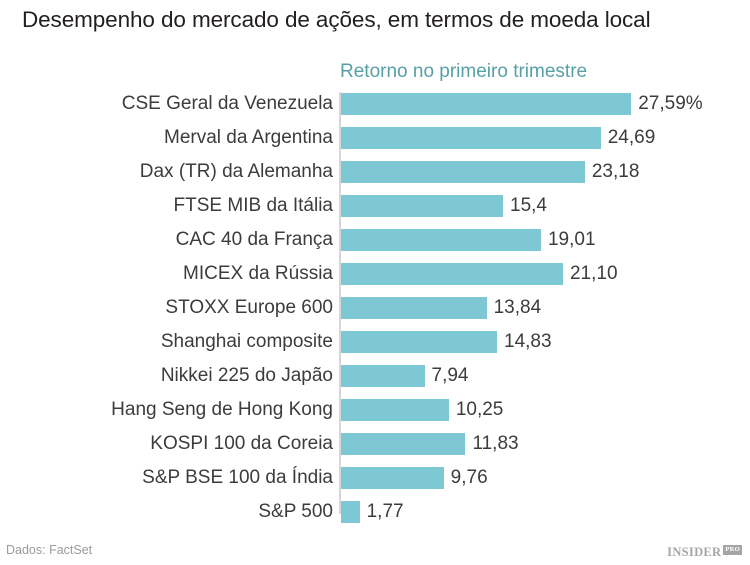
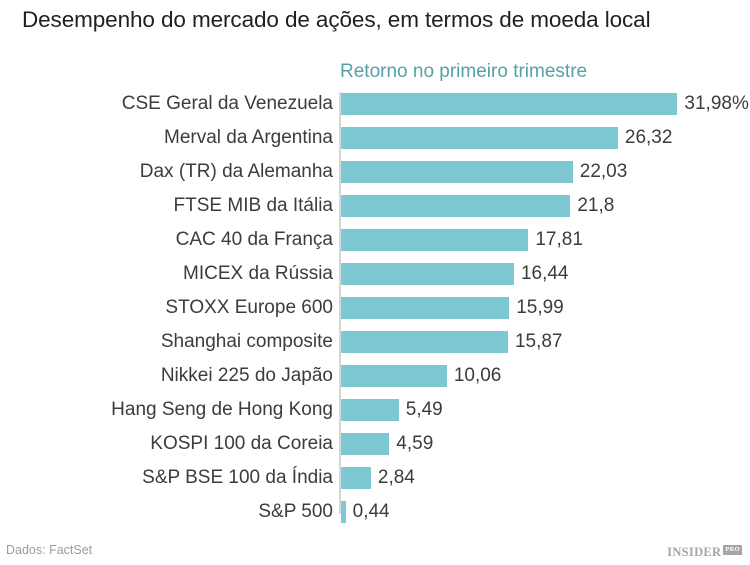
CSE Geral da Venezuela: 27,59% -> 31,98%
Merval da Argentina: 24,69 -> 26,32
Dax (TR) da Alemanha: 23,18 -> 22,03
FTSE MIB da Itália: 15,4 -> 21,8
CAC 40 da França: 19,01 -> 17,81
MICEX da Rússia: 21,10 -> 16,44
STOXX Europe 600: 13,84 -> 15,99
Shanghai composite: 14,83 -> 15,87
Nikkei 225 do Japão: 7,94 -> 10,06
Hang Seng de Hong Kong: 10,25 -> 5,49
KOSPI 100 da Coreia: 11,83 -> 4,59
S&P BSE 100 da Índia: 9,76 -> 2,84
S&P 500: 1,77 -> 0,44
